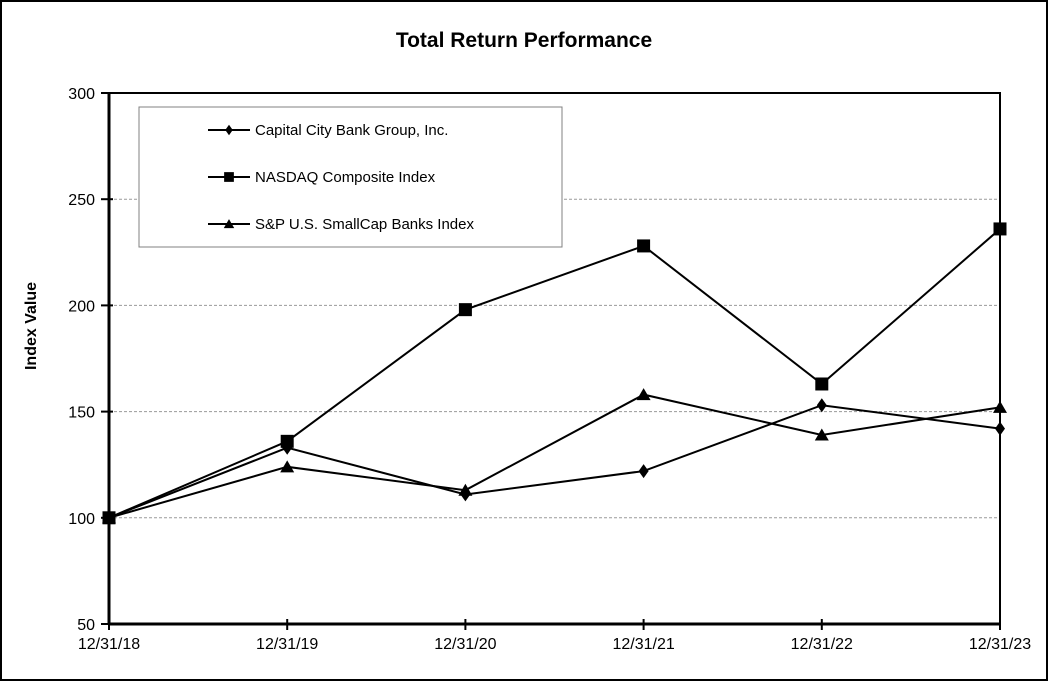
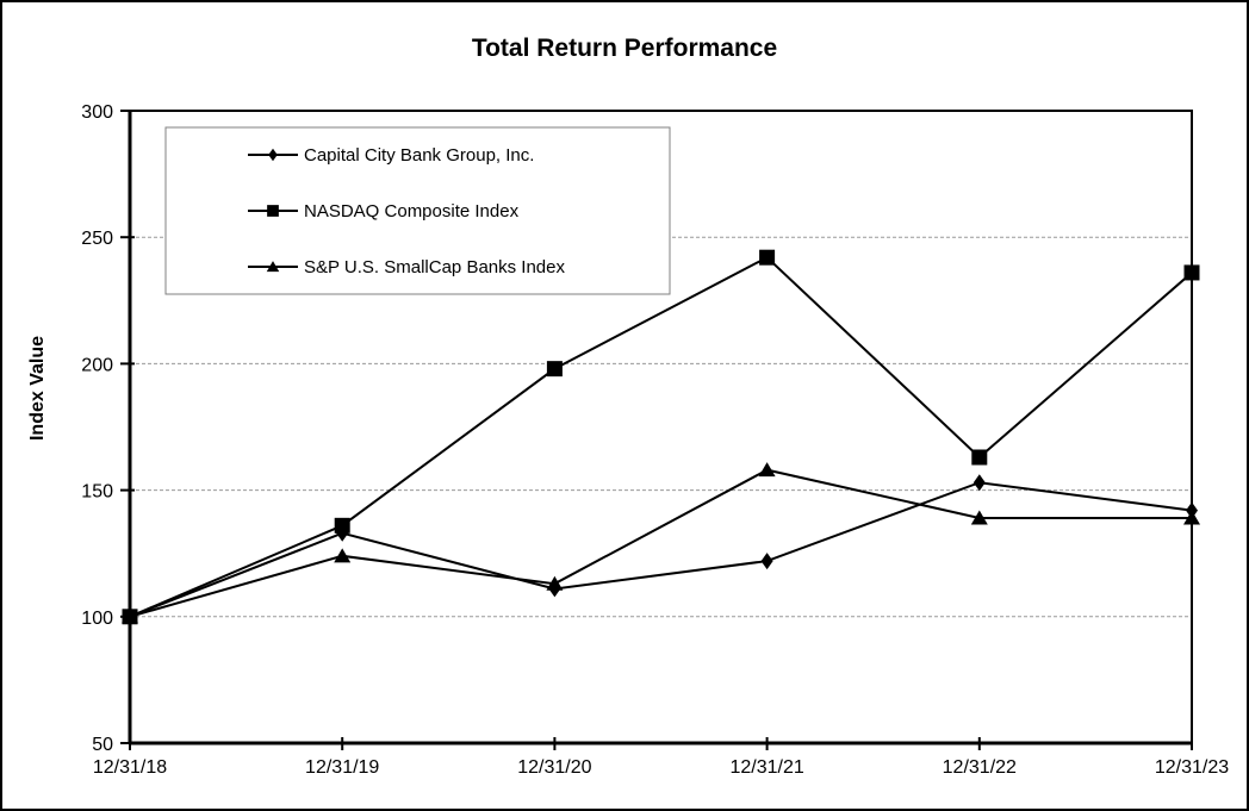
NASDAQ Composite Index/12/31/21: 228 -> 242
S&P U.S. SmallCap Banks Index/12/31/23: 152 -> 139
